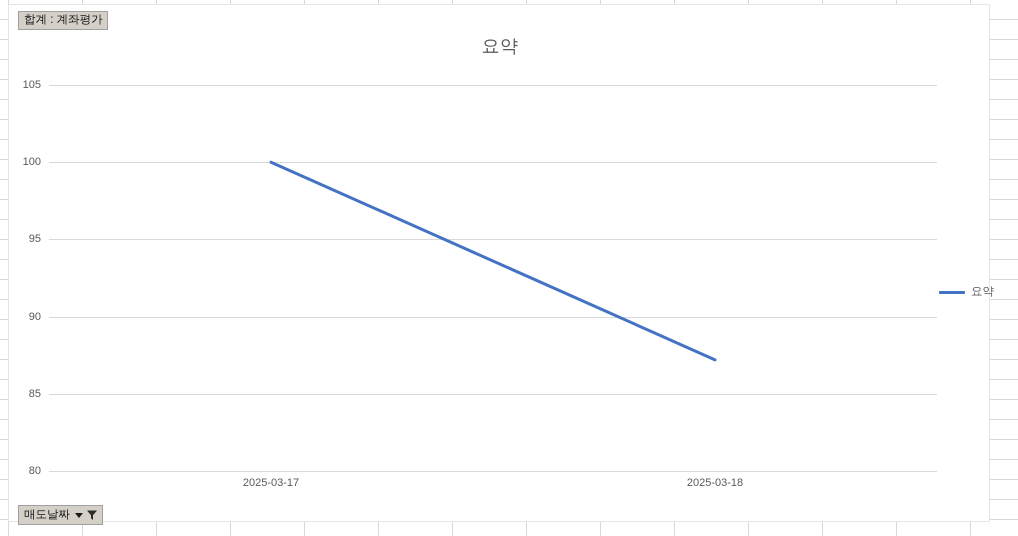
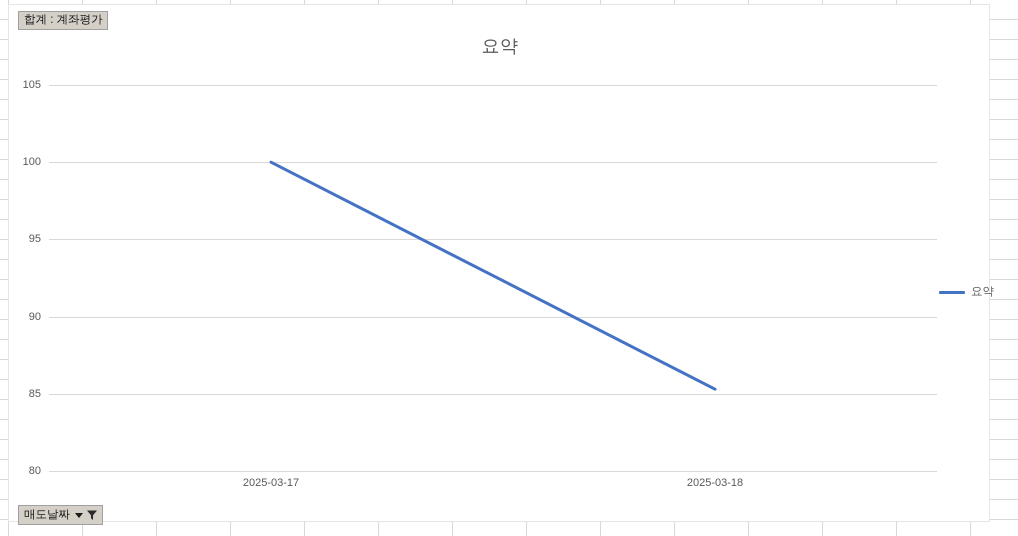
2025-03-18: 87.2 -> 85.3
